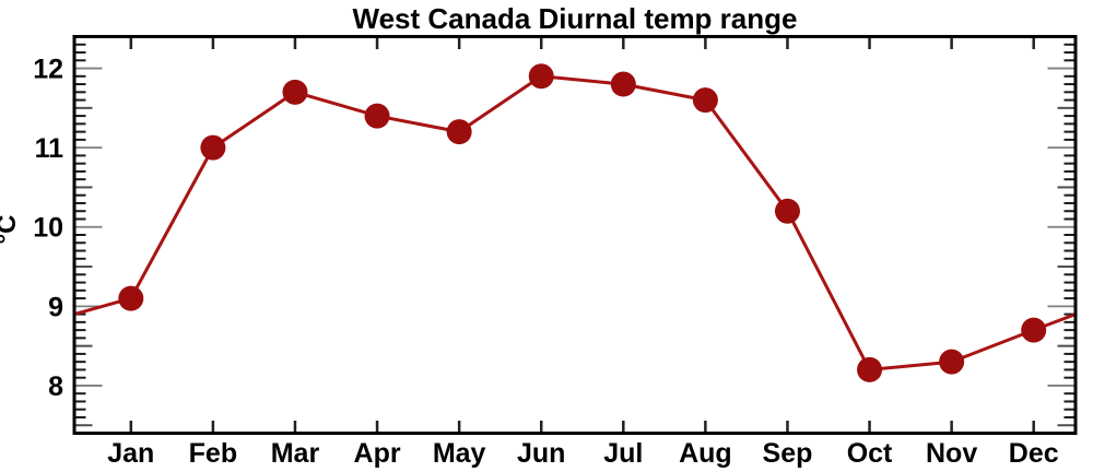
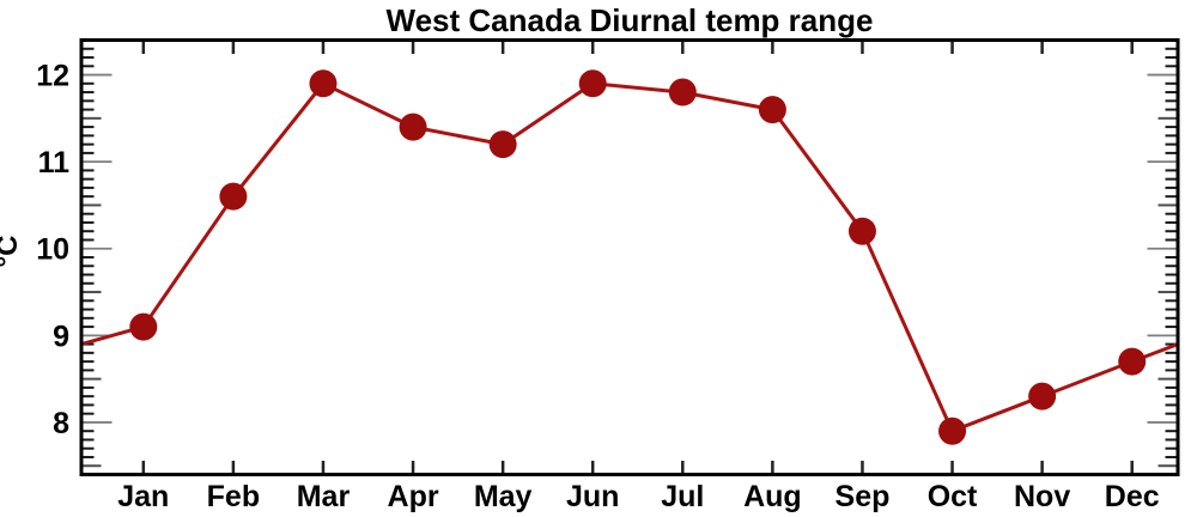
Feb: 11.0 -> 10.6
Mar: 11.7 -> 11.9
Oct: 8.2 -> 7.9
